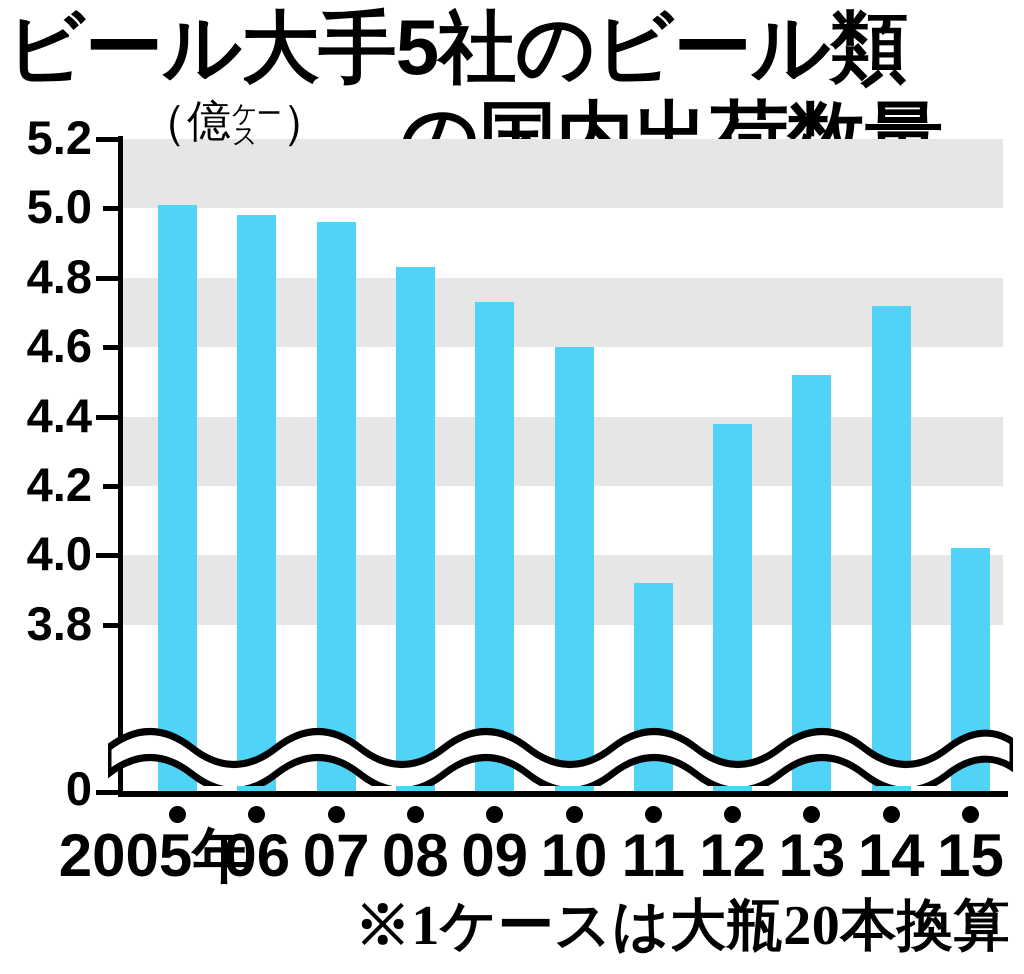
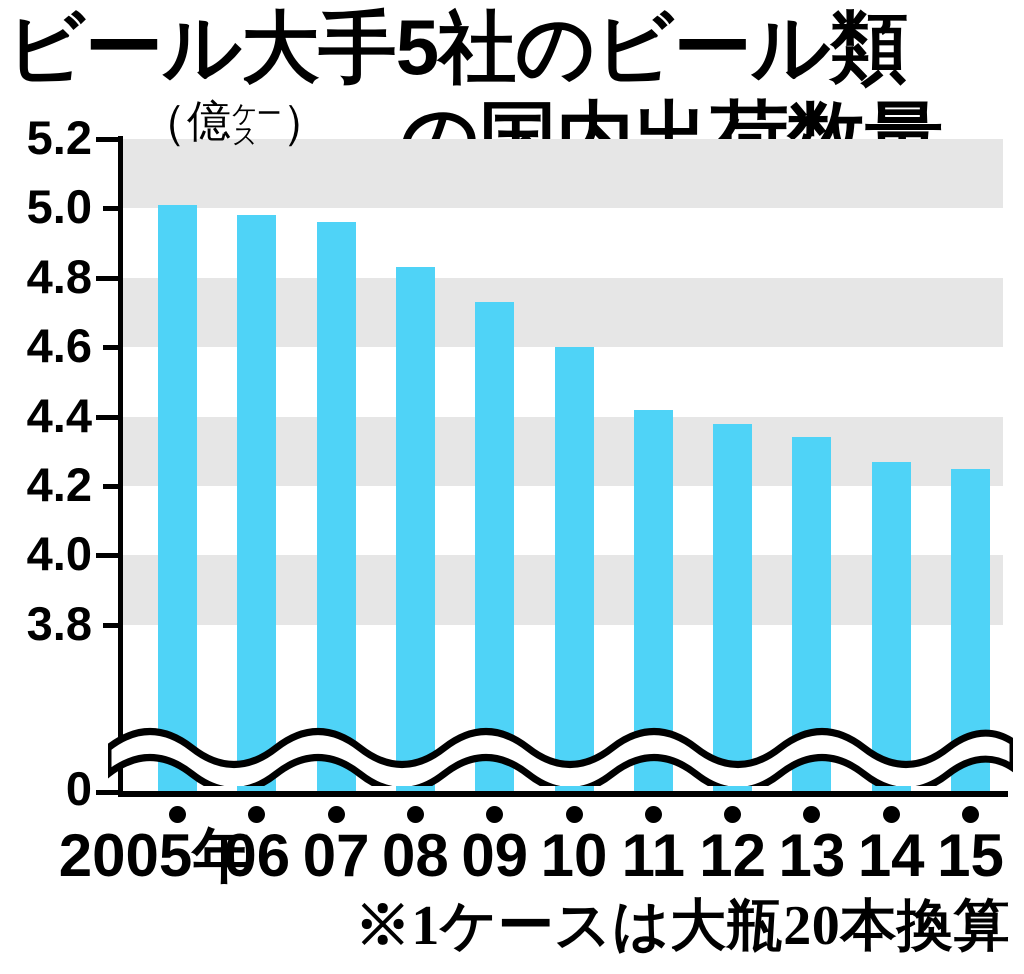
11: 3.92 -> 4.42
13: 4.52 -> 4.34
14: 4.72 -> 4.27
15: 4.02 -> 4.25
